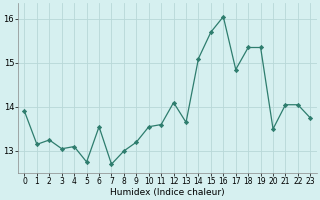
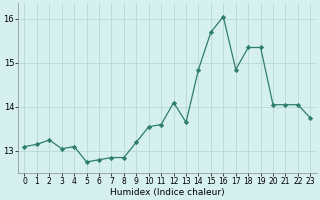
0: 13.90 -> 13.10
6: 13.55 -> 12.80
7: 12.70 -> 12.85
8: 13.00 -> 12.85
14: 15.10 -> 14.85
20: 13.50 -> 14.05
